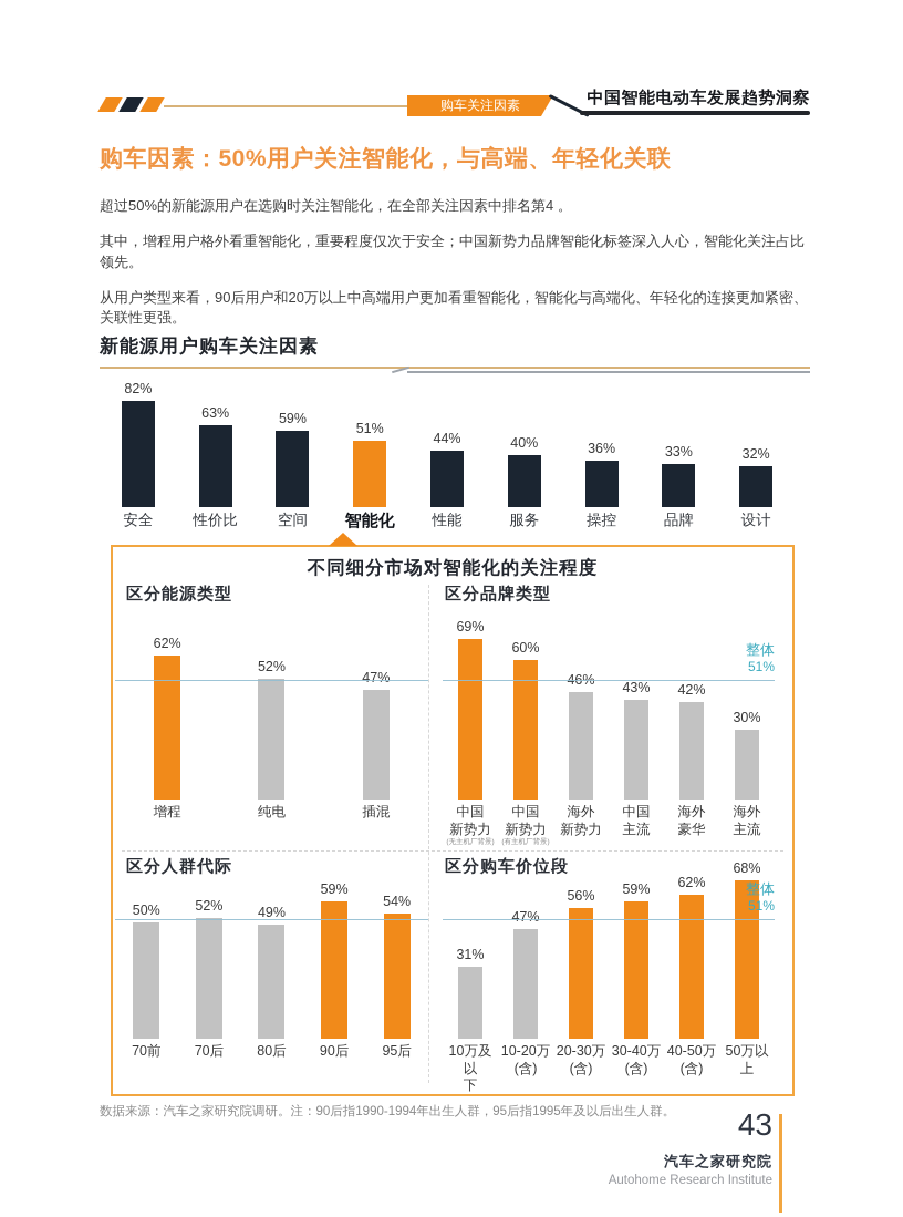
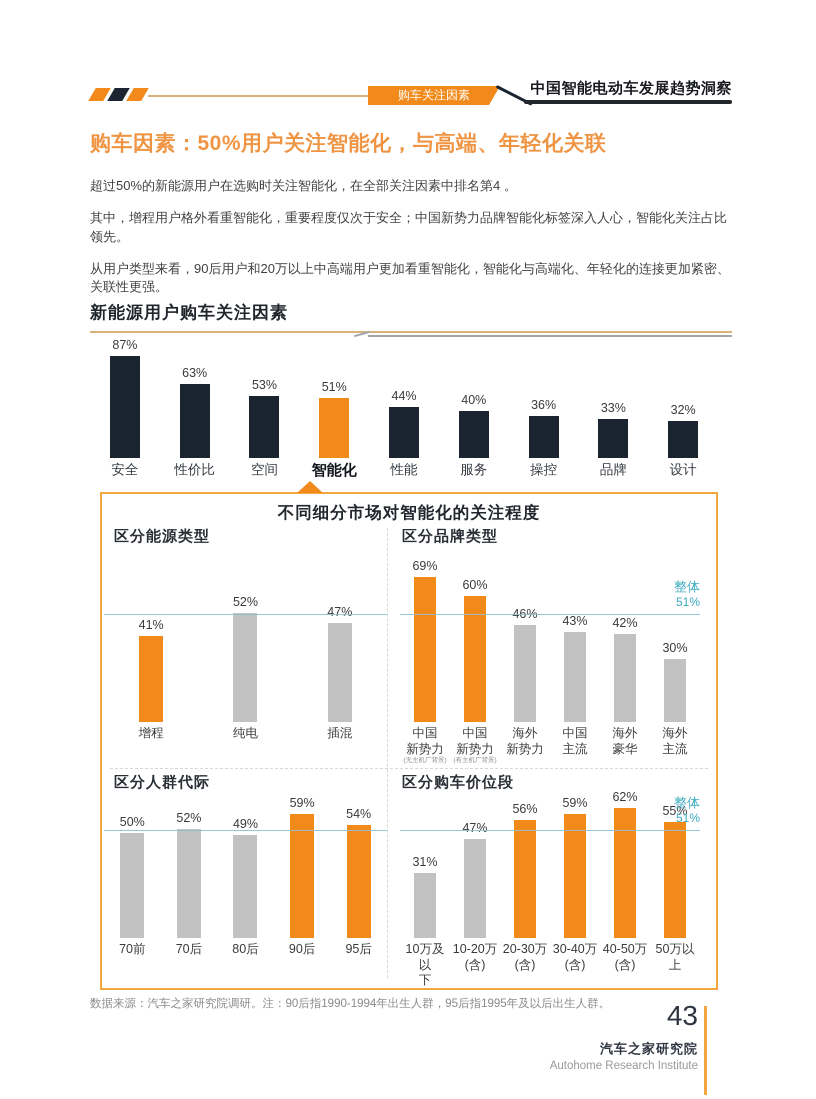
新能源用户购车关注因素/安全: 82% -> 87%
新能源用户购车关注因素/空间: 59% -> 53%
区分能源类型/增程: 62% -> 41%
区分购车价位段/50万以上: 68% -> 55%
